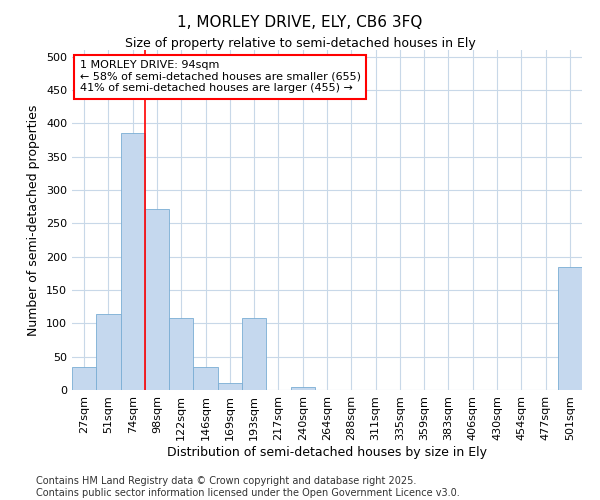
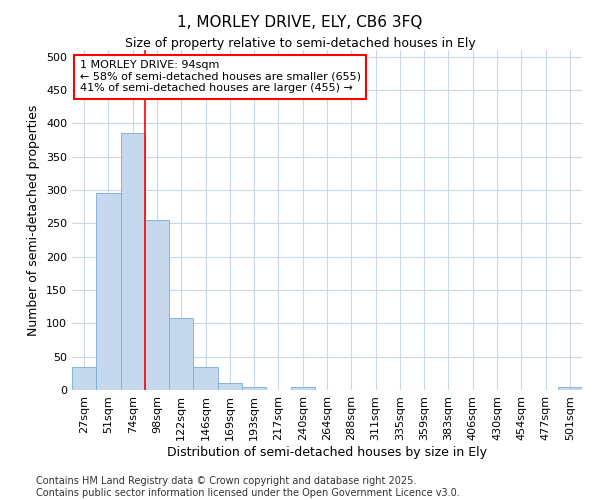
51sqm: 114 -> 295
98sqm: 272 -> 255
193sqm: 108 -> 5
501sqm: 184 -> 4
